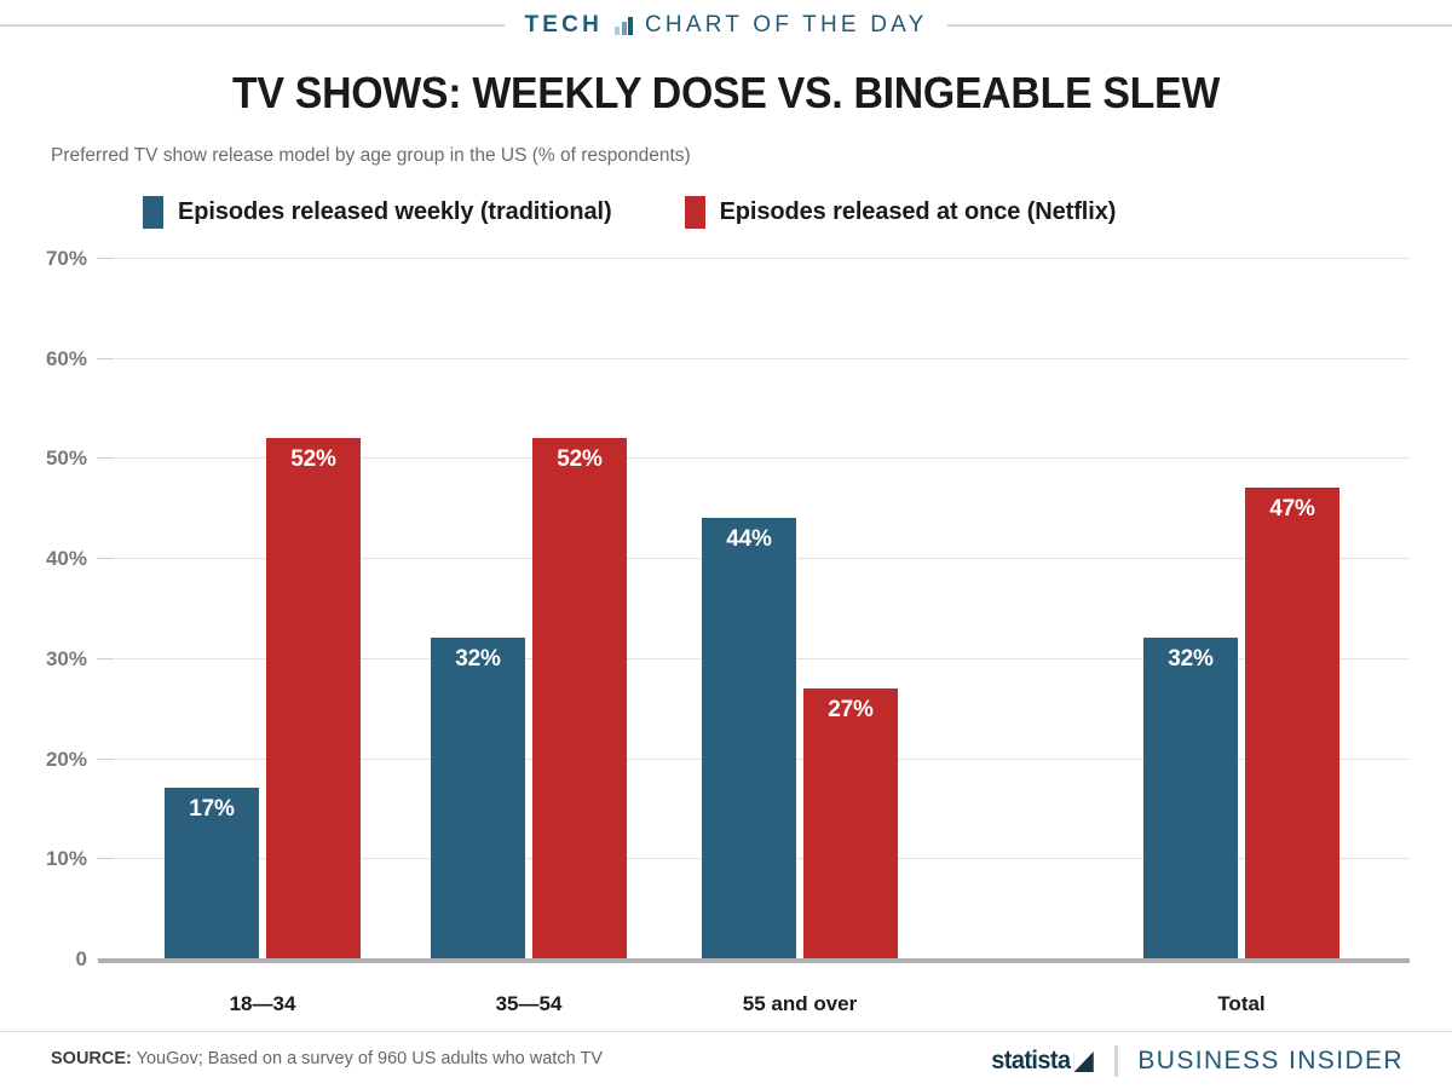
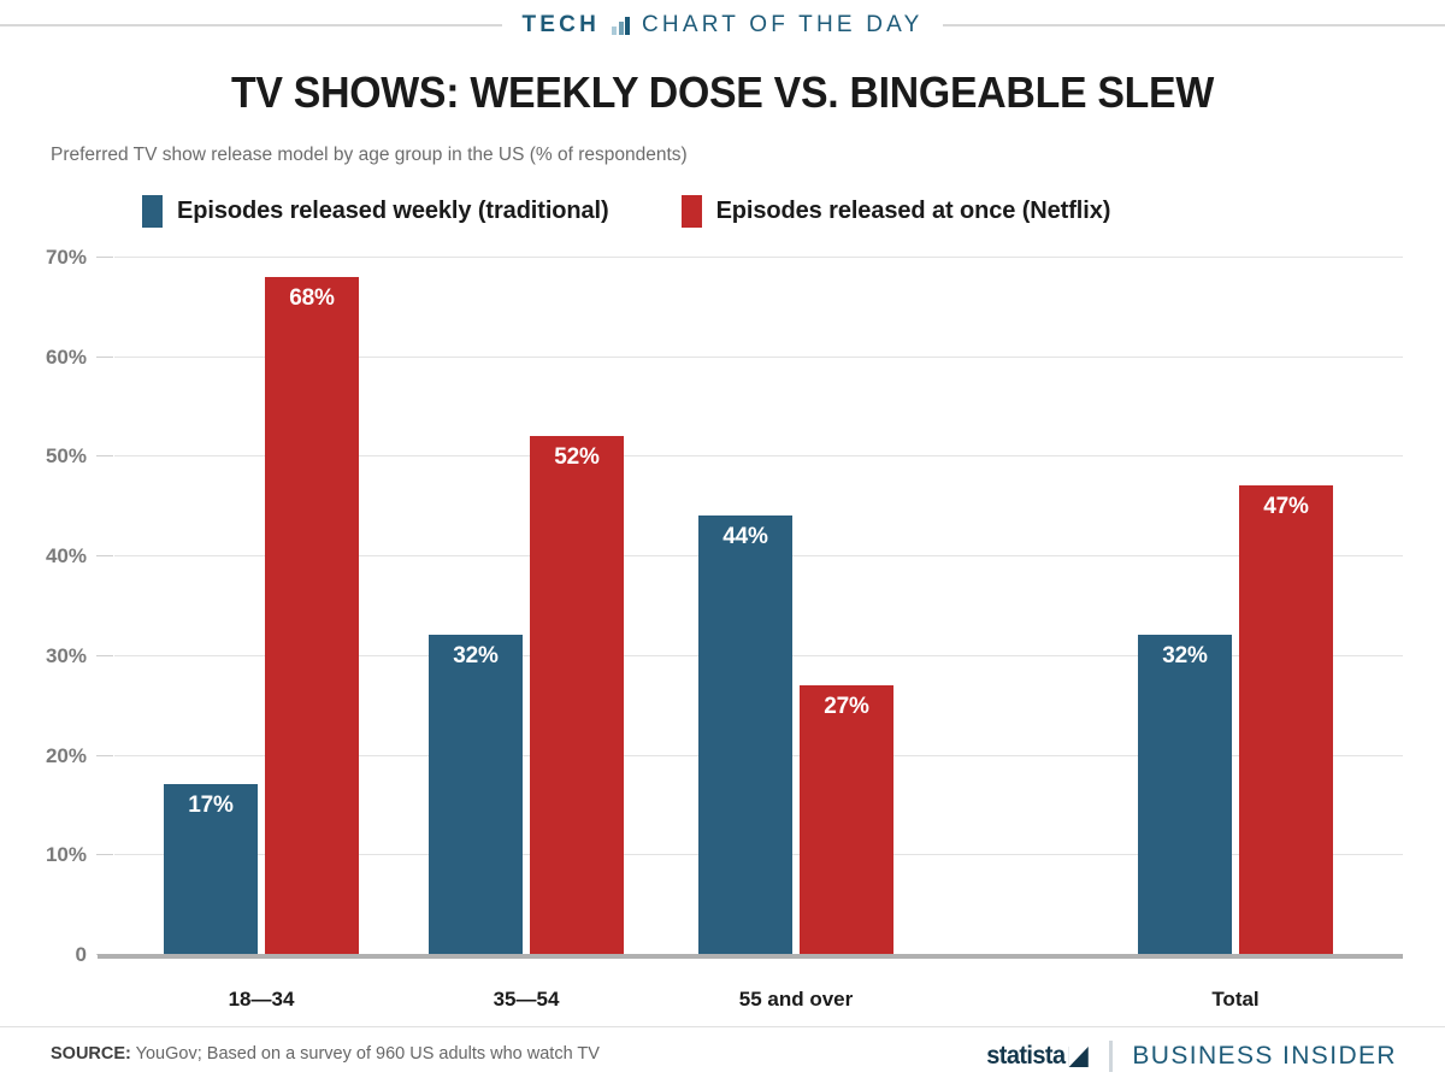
Episodes released at once (Netflix)/18—34: 52% -> 68%
